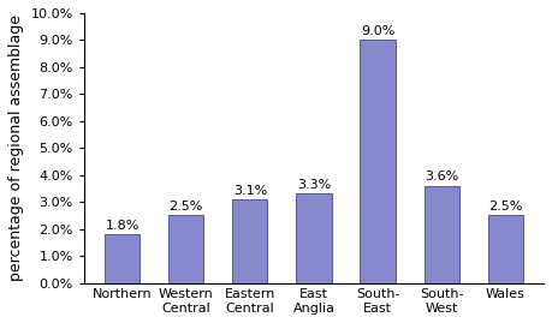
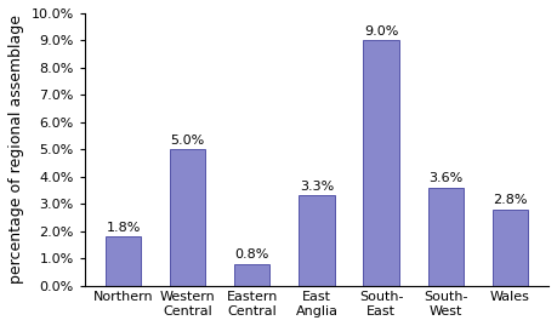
Western Central: 2.5% -> 5.0%
Eastern Central: 3.1% -> 0.8%
Wales: 2.5% -> 2.8%
